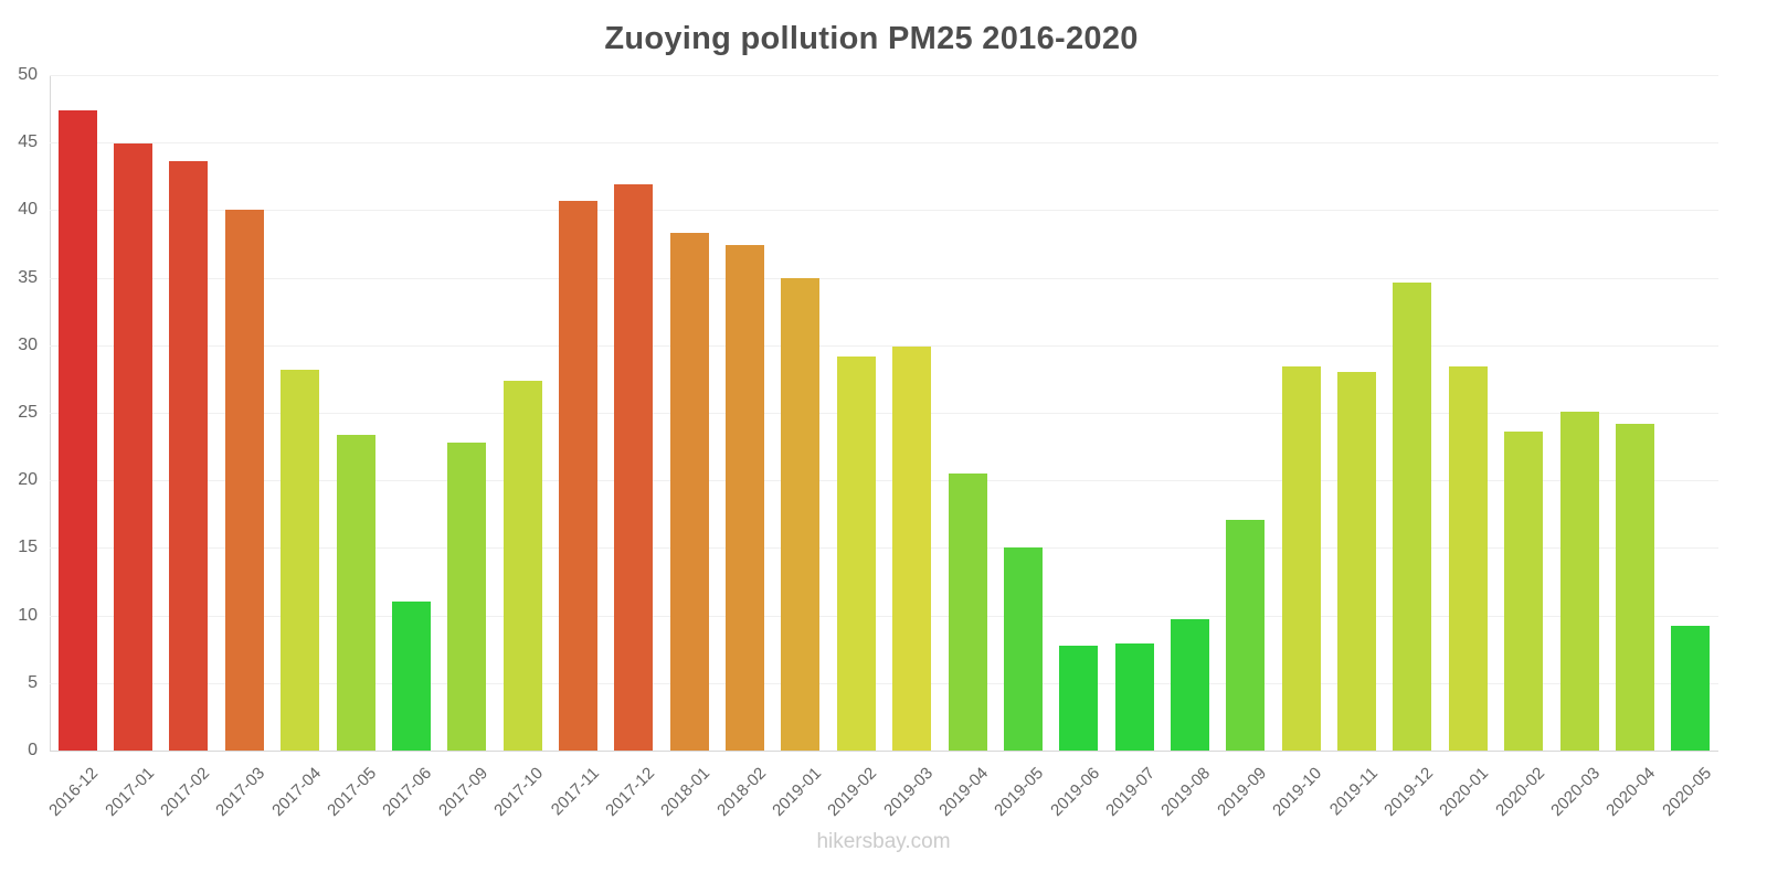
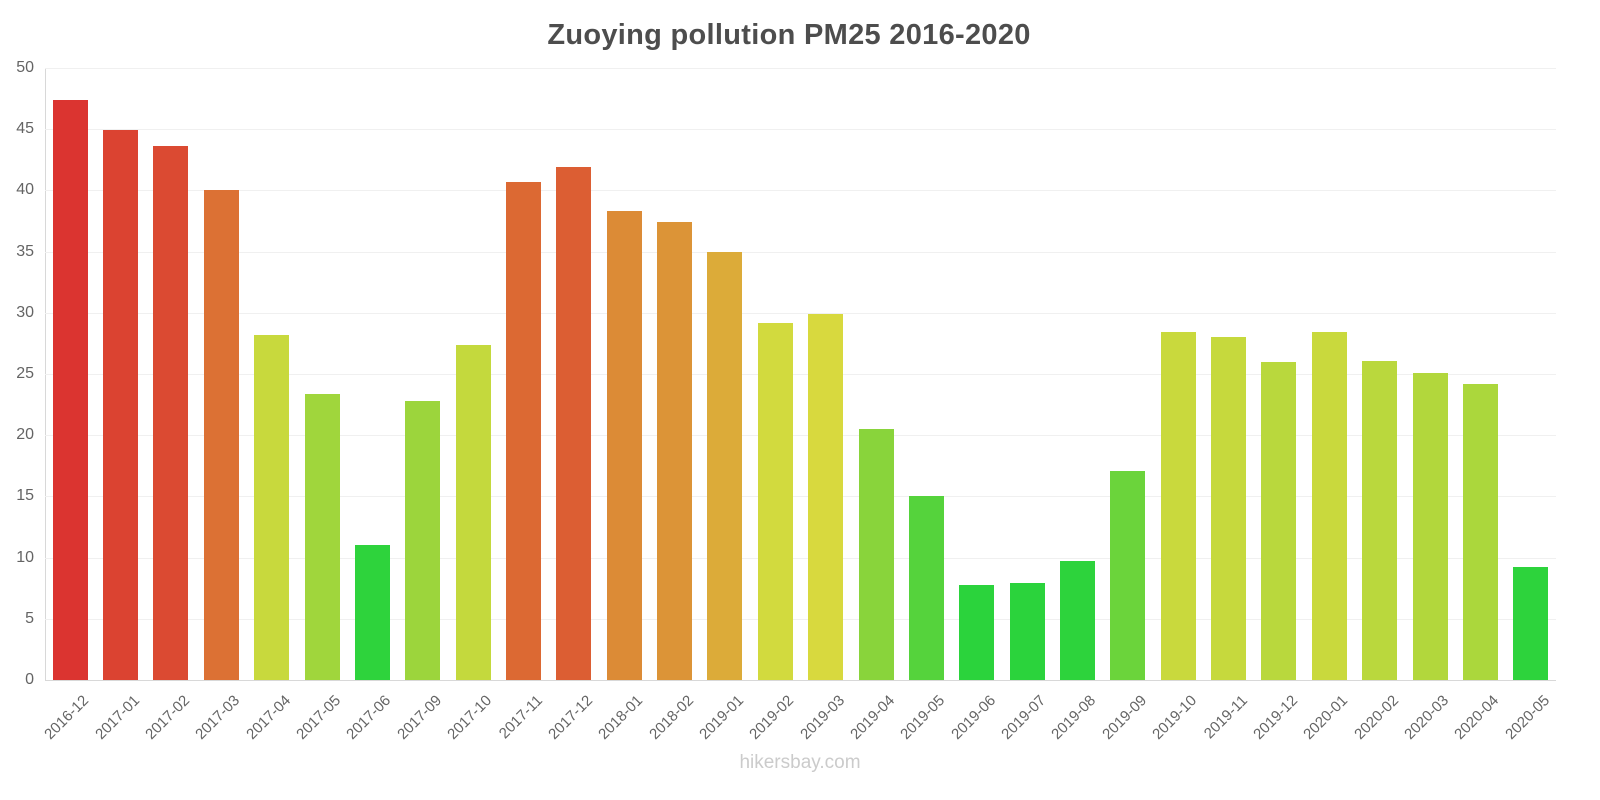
2019-12: 34.6 -> 26.0
2020-02: 23.6 -> 26.1
